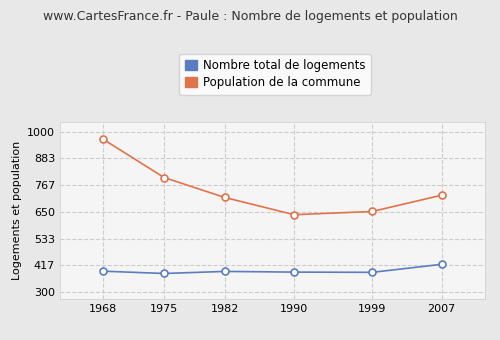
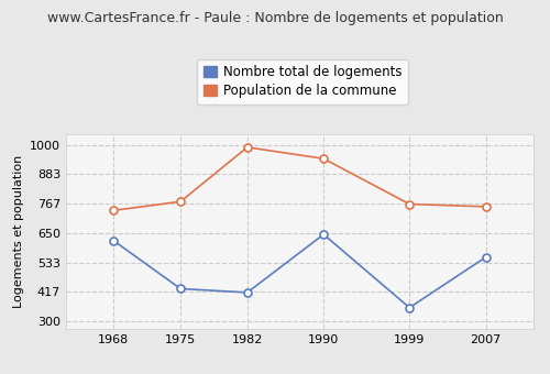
Nombre total de logements/1968: 392 -> 620
Population de la commune/1968: 966 -> 740
Nombre total de logements/1975: 382 -> 430
Population de la commune/1975: 800 -> 775
Nombre total de logements/1982: 391 -> 415
Population de la commune/1982: 713 -> 990
Nombre total de logements/1990: 388 -> 645
Population de la commune/1990: 638 -> 945
Nombre total de logements/1999: 387 -> 355
Population de la commune/1999: 652 -> 765
Nombre total de logements/2007: 422 -> 555
Population de la commune/2007: 723 -> 755
